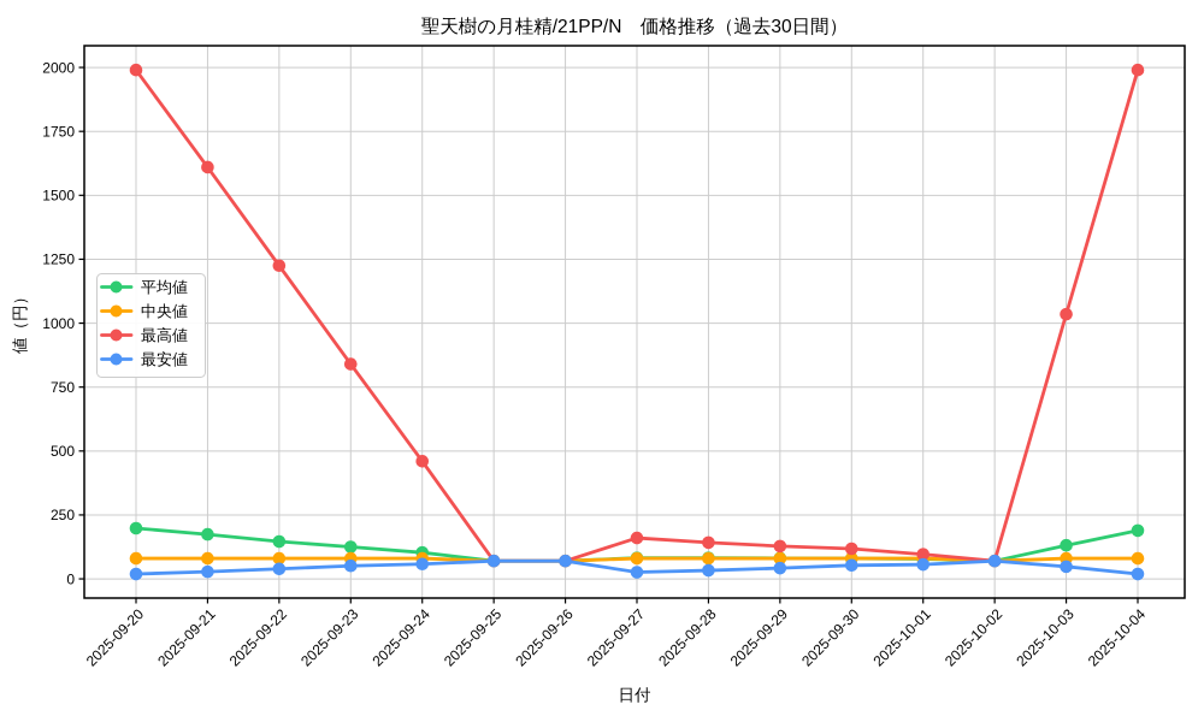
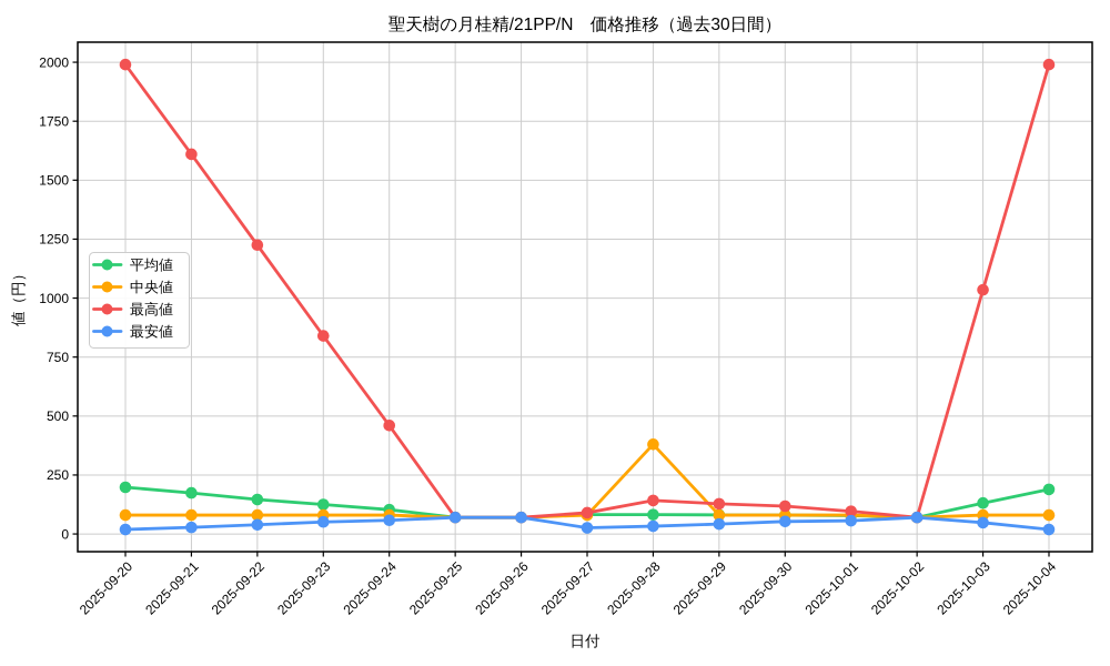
最高値/2025-09-27: 160 -> 90
中央値/2025-09-28: 80 -> 380
